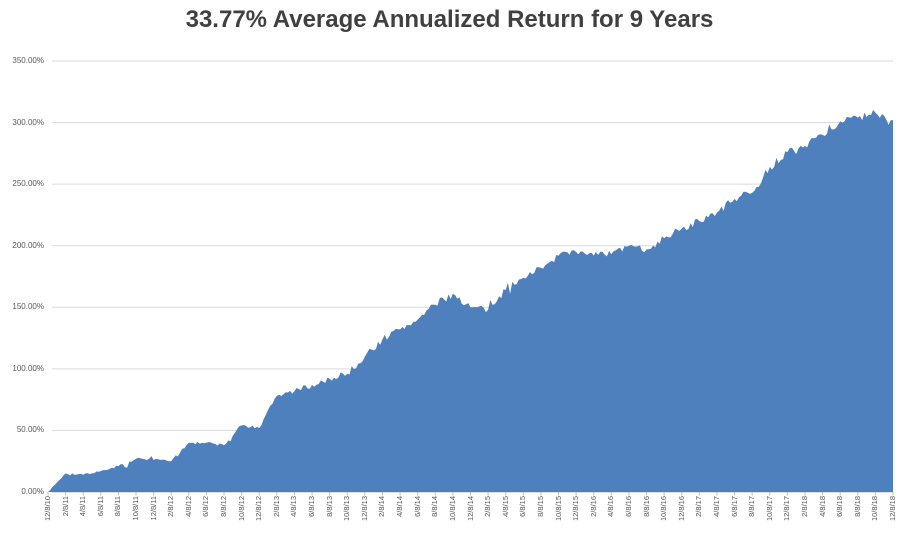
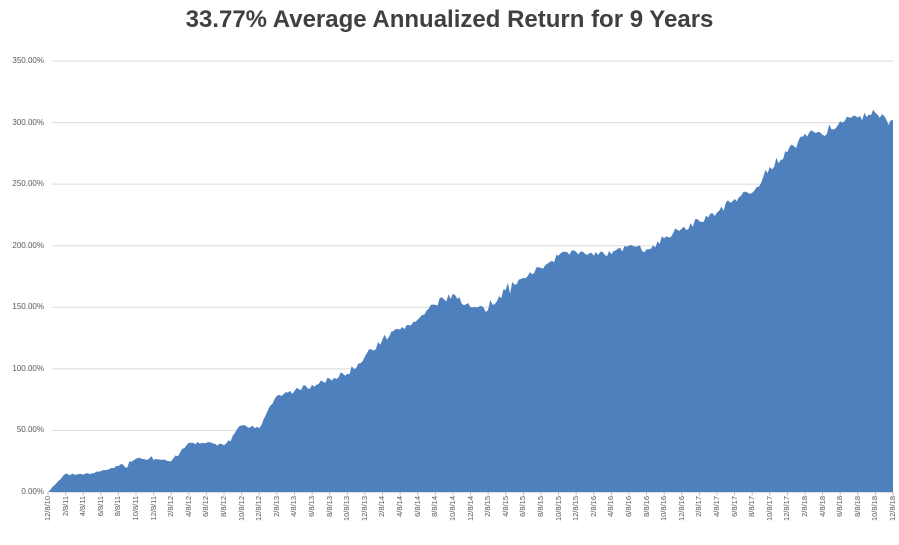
2/8/18: 281% -> 291%
